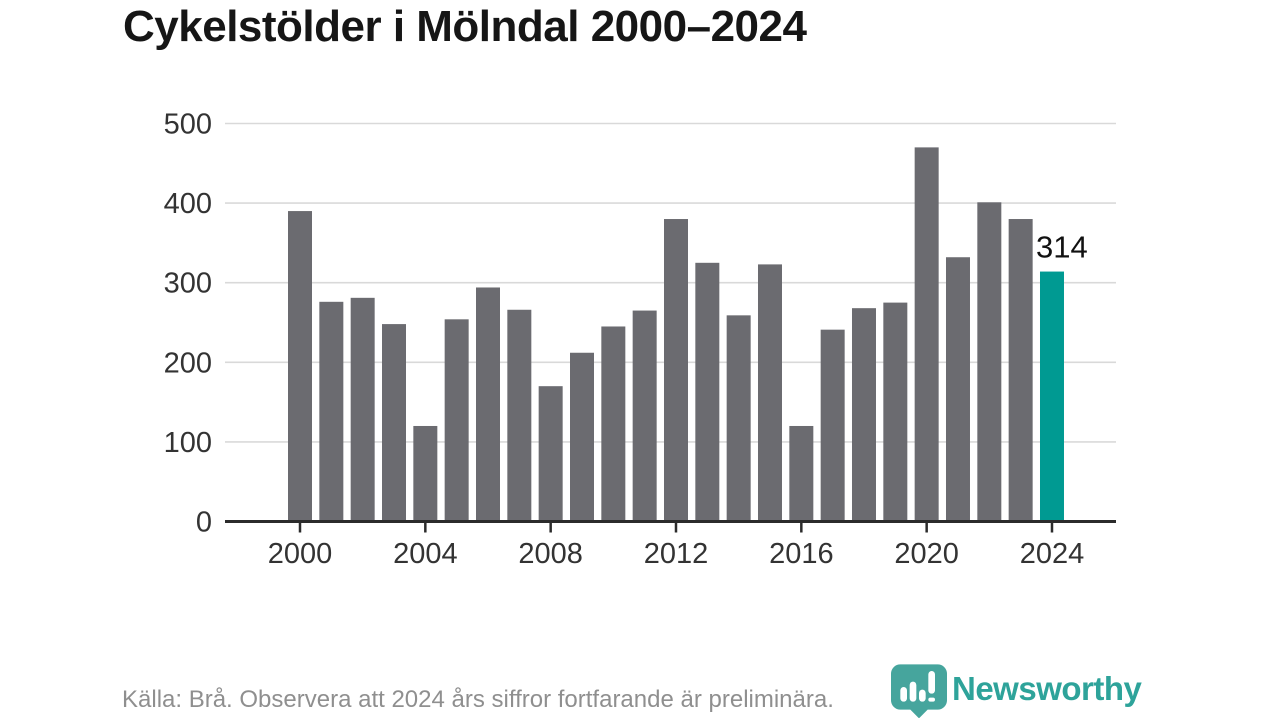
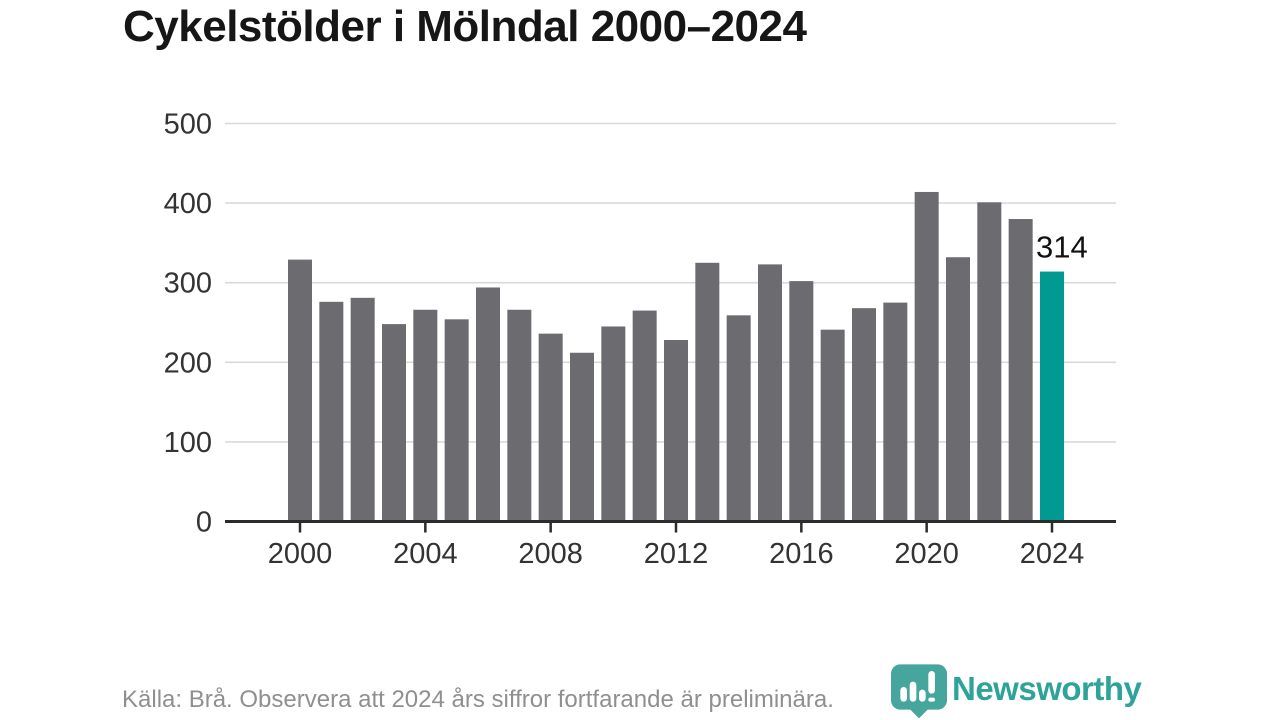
2000: 390 -> 330
2004: 120 -> 270
2008: 170 -> 240
2012: 380 -> 230
2016: 120 -> 300
2020: 470 -> 410
